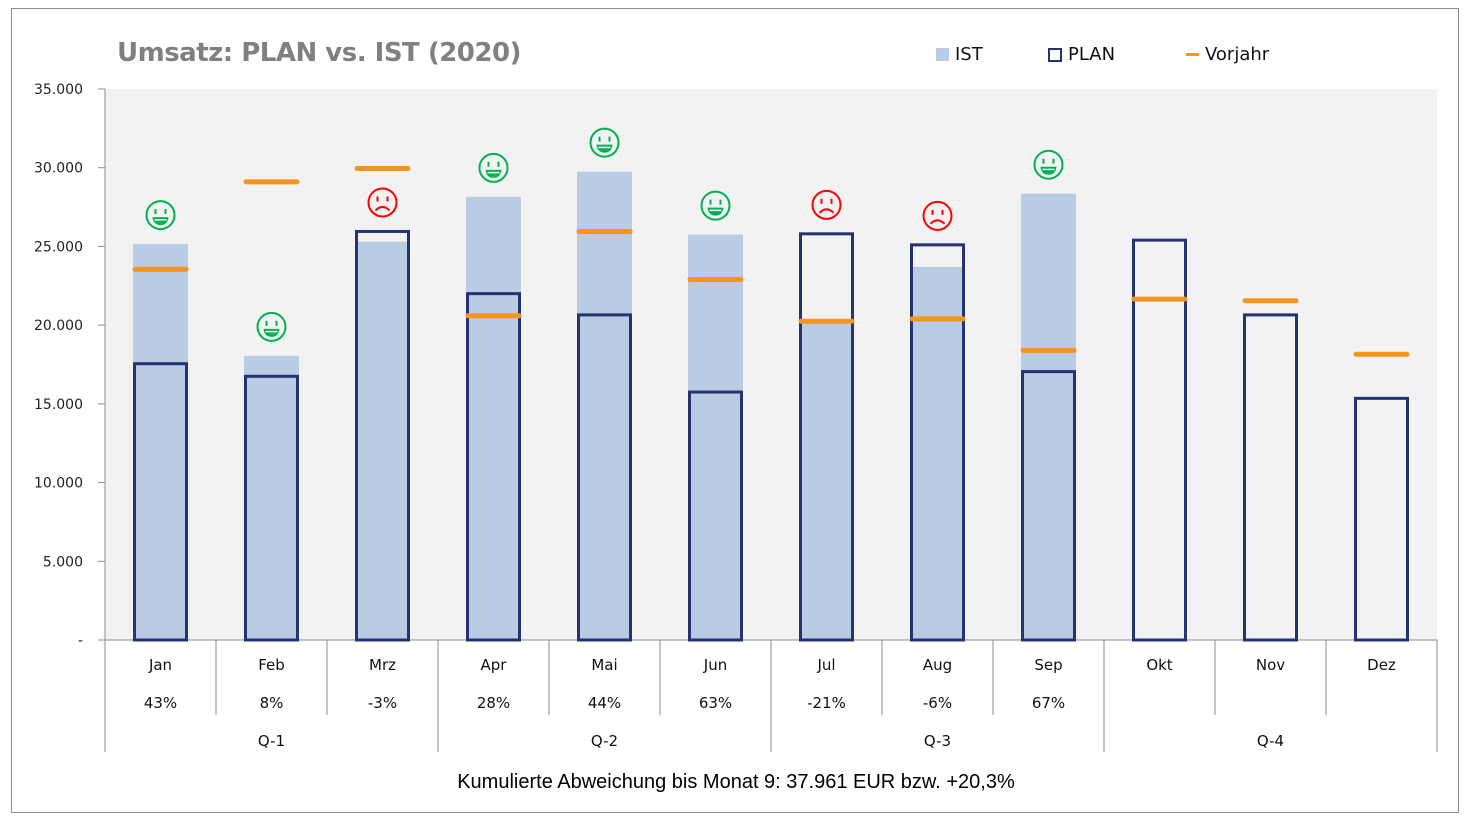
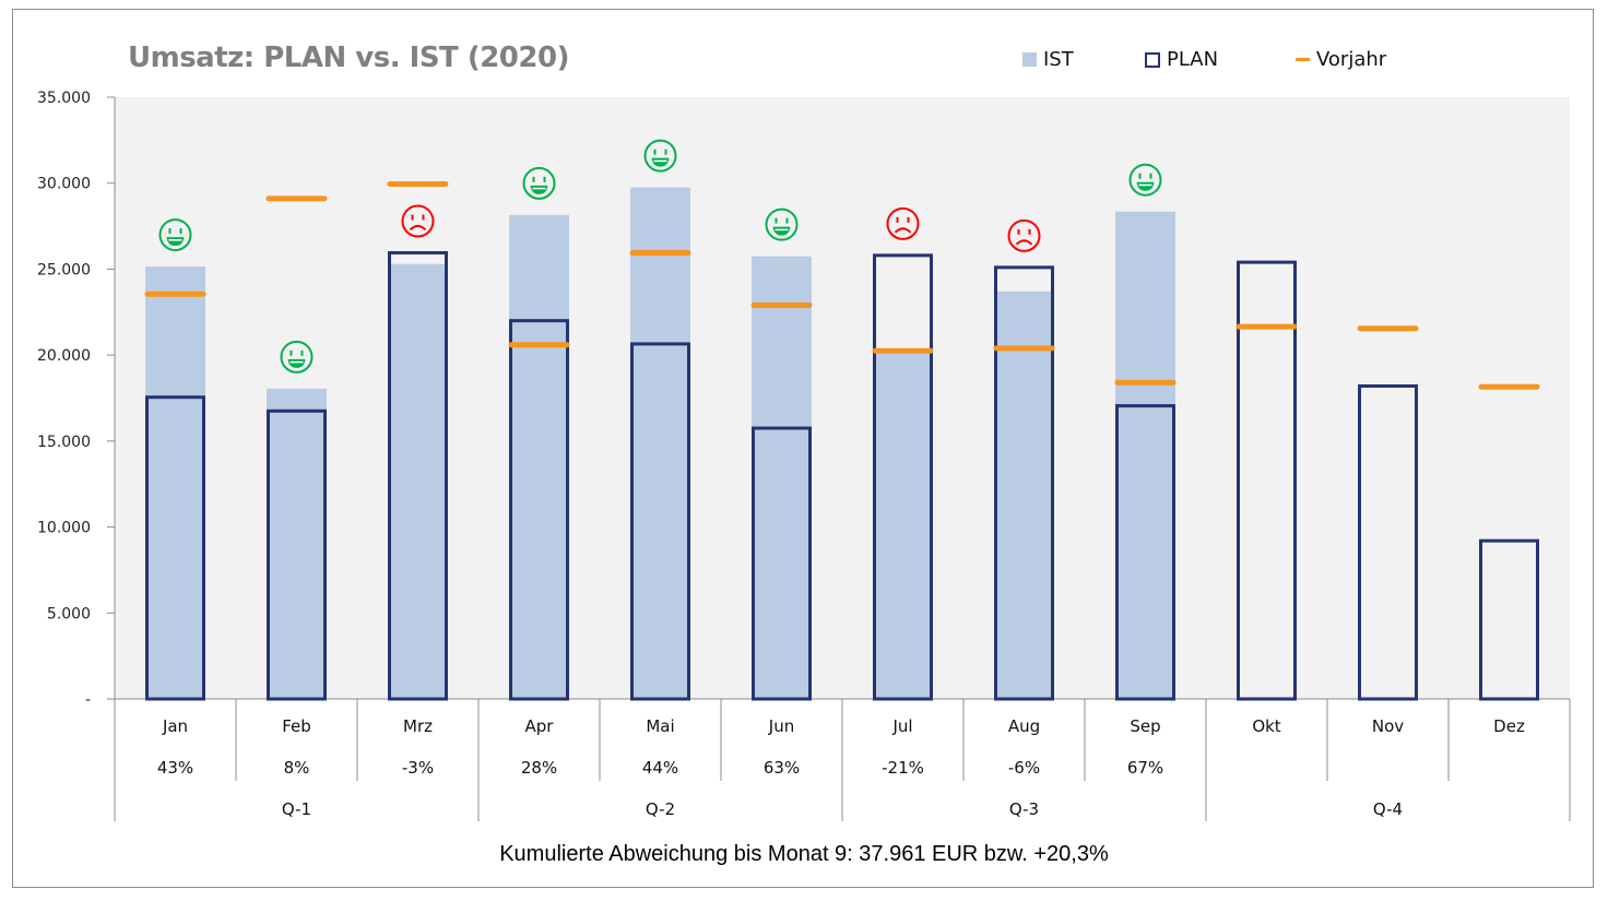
PLAN/Nov: 20600 -> 18200
PLAN/Dez: 15400 -> 9200
